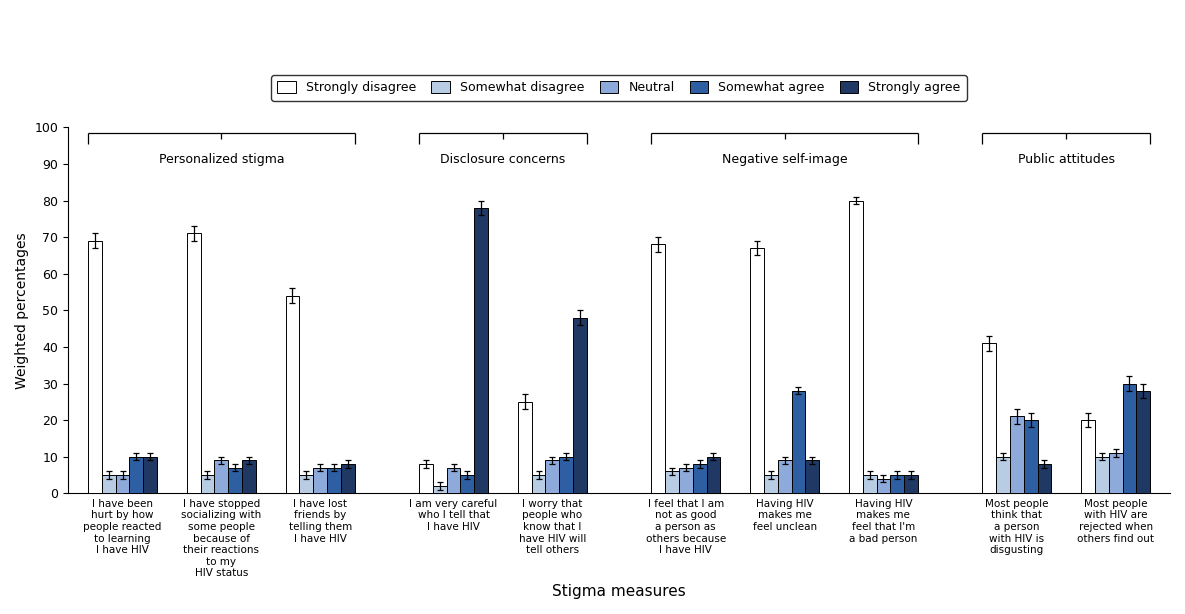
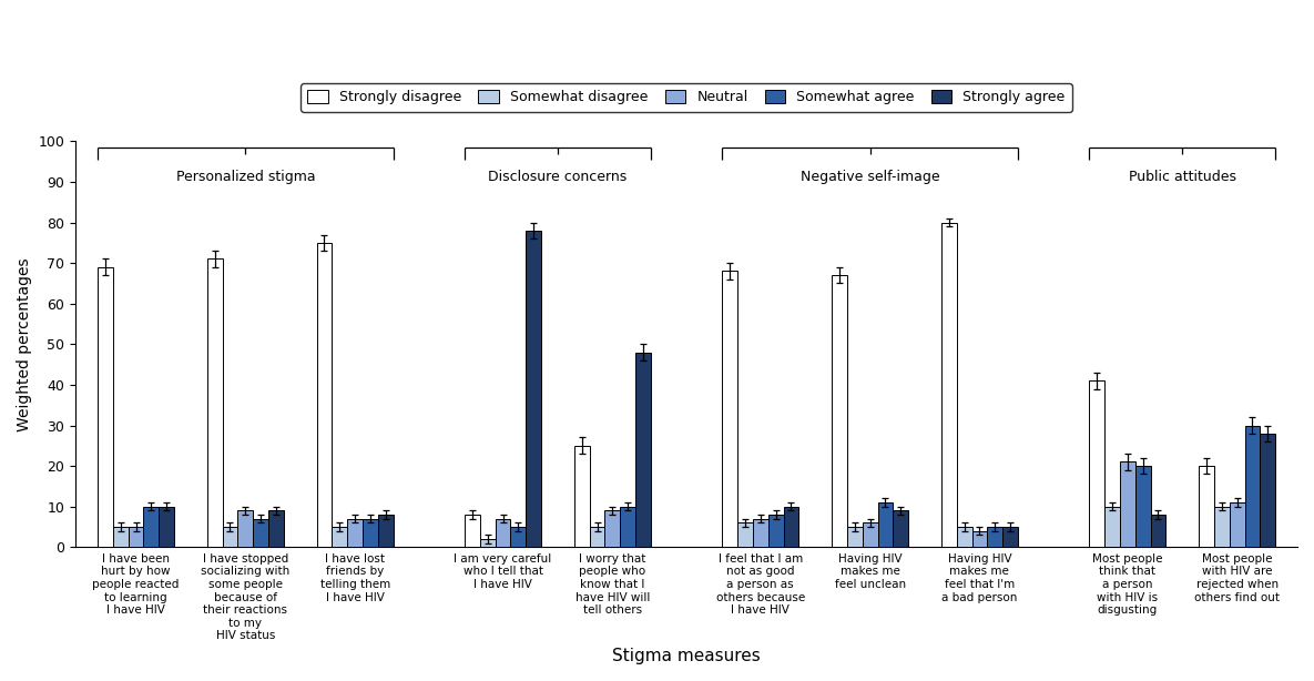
Strongly disagree/I have lost friends by telling them I have HIV: 54 -> 75
Neutral/Having HIV makes me feel unclean: 9 -> 6
Somewhat agree/Having HIV makes me feel unclean: 28 -> 11
